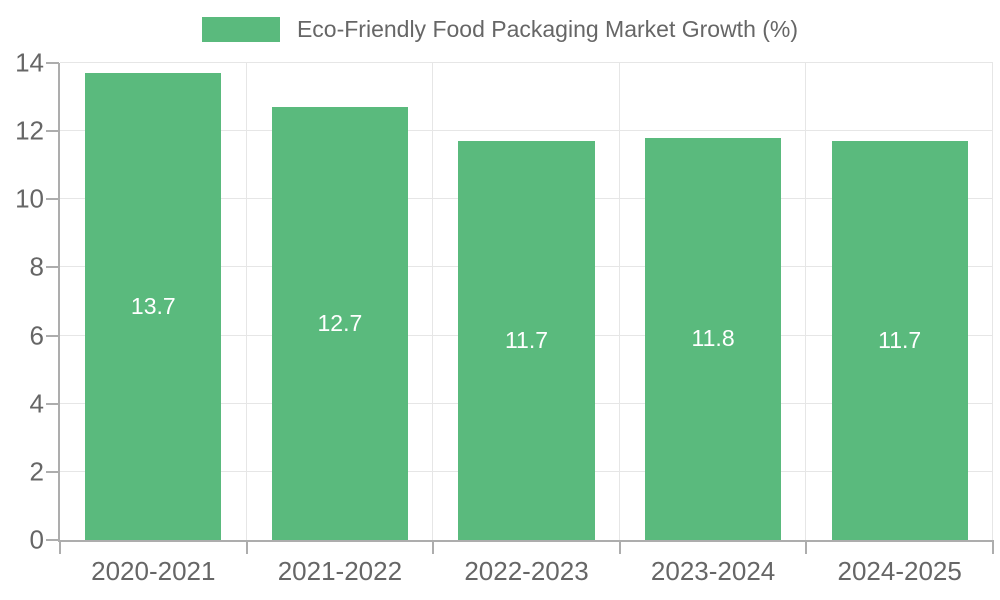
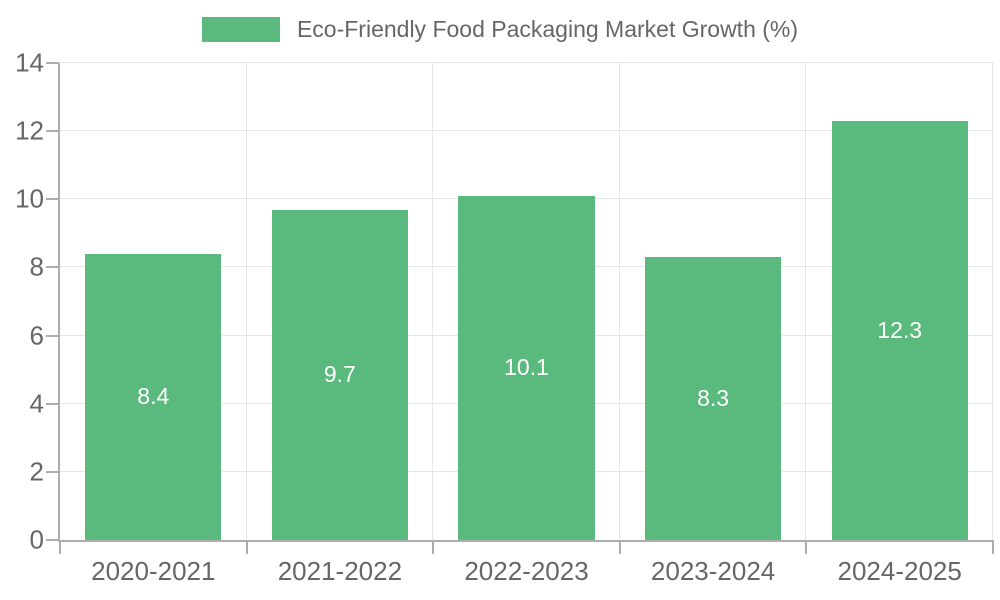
2020-2021: 13.7 -> 8.4
2021-2022: 12.7 -> 9.7
2022-2023: 11.7 -> 10.1
2023-2024: 11.8 -> 8.3
2024-2025: 11.7 -> 12.3
